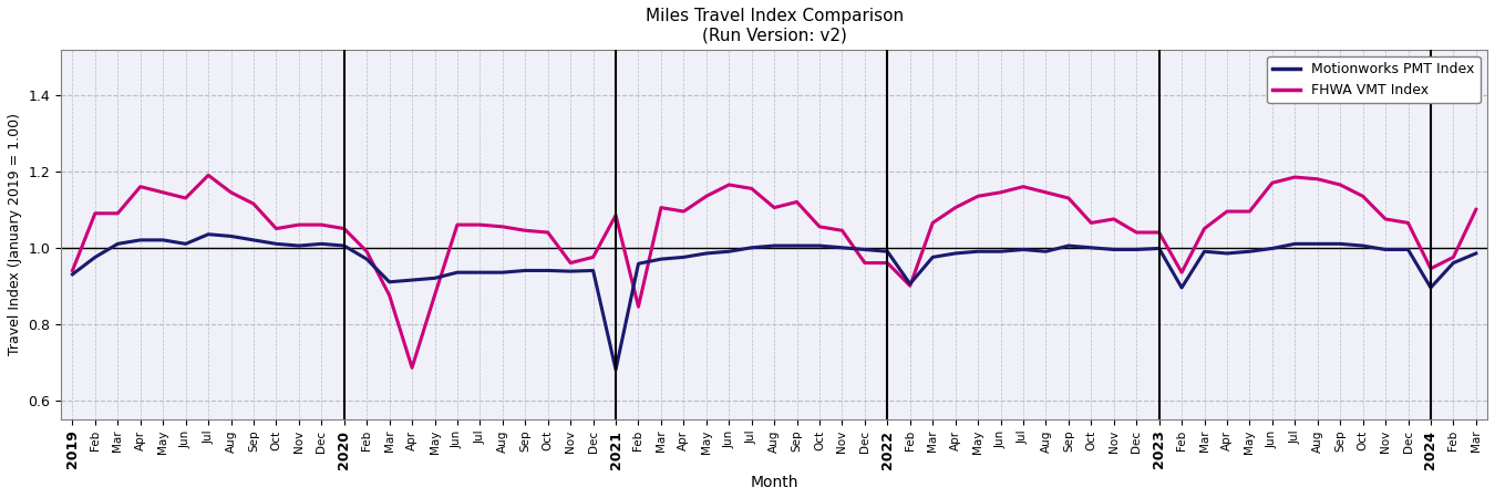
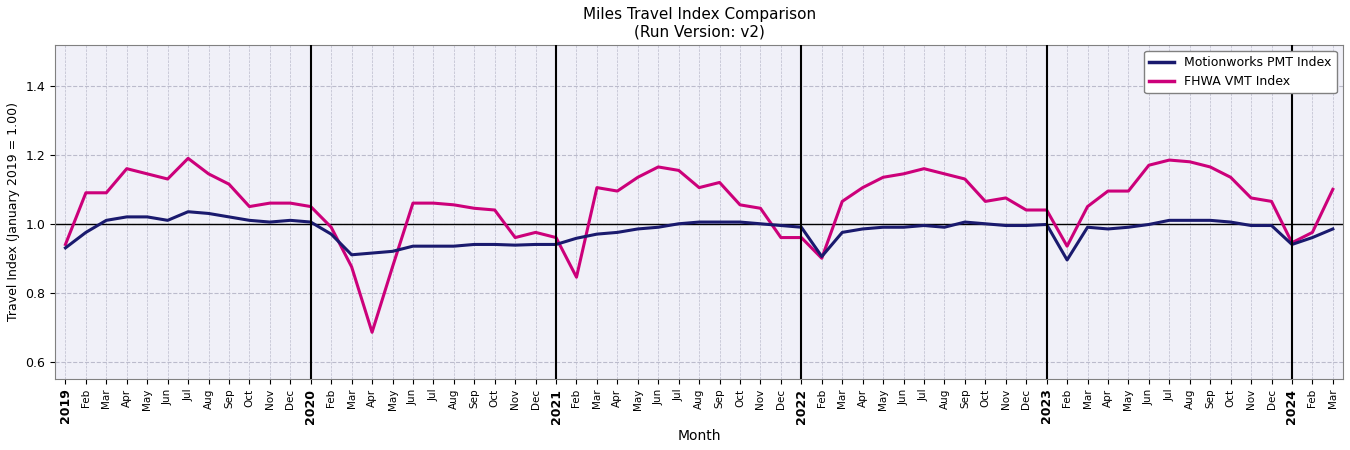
Motionworks PMT Index/2021: 0.680 -> 0.940
FHWA VMT Index/2021: 1.085 -> 0.960
Motionworks PMT Index/2024: 0.895 -> 0.940
